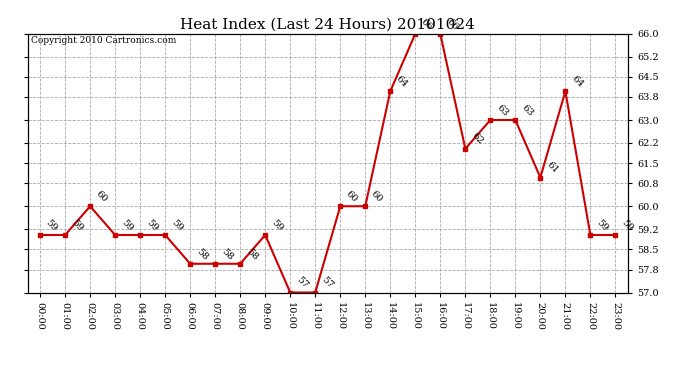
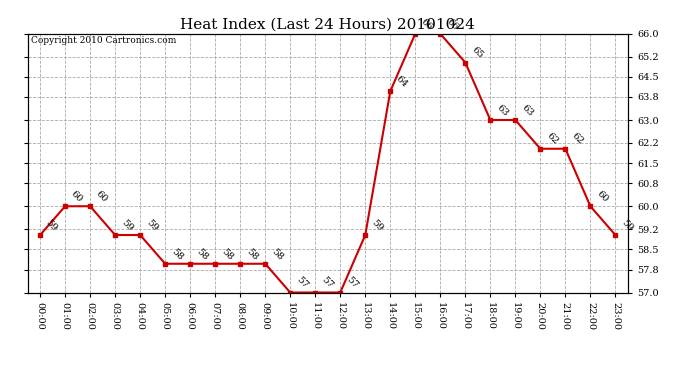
01:00: 59 -> 60
05:00: 59 -> 58
09:00: 59 -> 58
12:00: 60 -> 57
13:00: 60 -> 59
17:00: 62 -> 65
20:00: 61 -> 62
21:00: 64 -> 62
22:00: 59 -> 60
